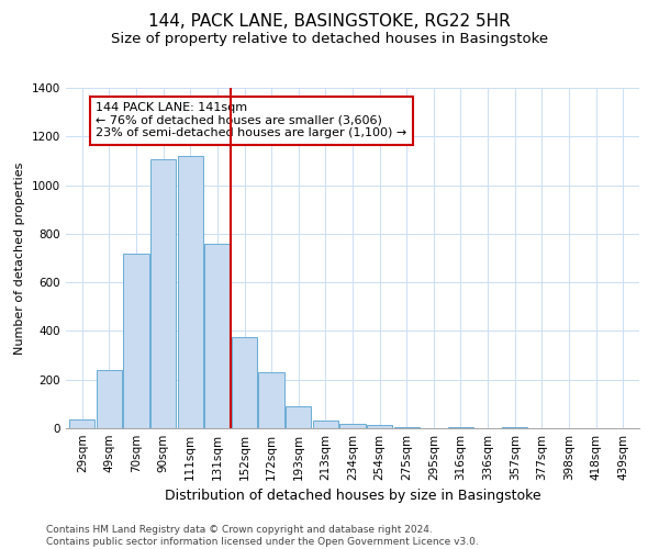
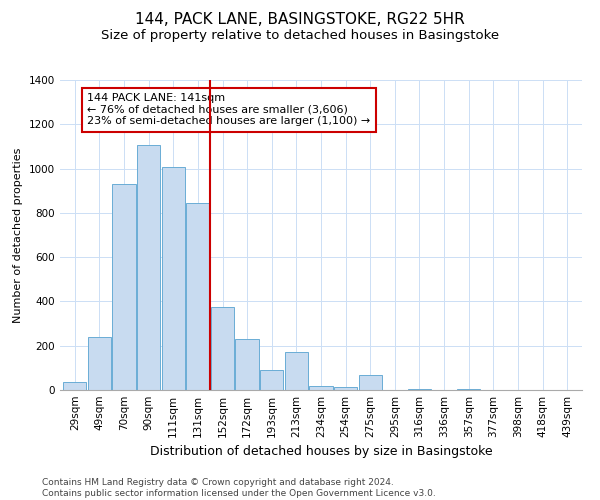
70sqm: 720 -> 930
111sqm: 1120 -> 1005
131sqm: 760 -> 845
213sqm: 30 -> 170
275sqm: 5 -> 70
